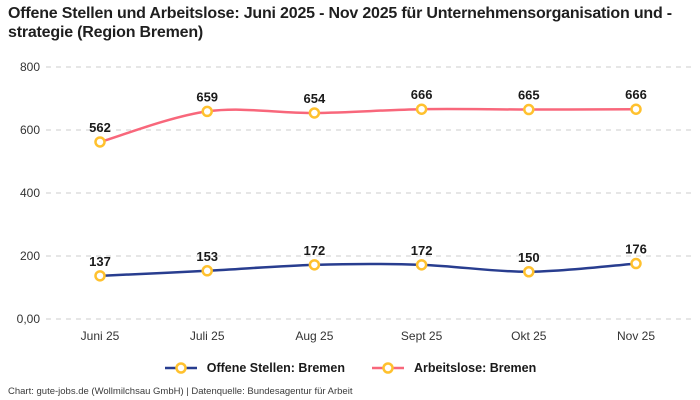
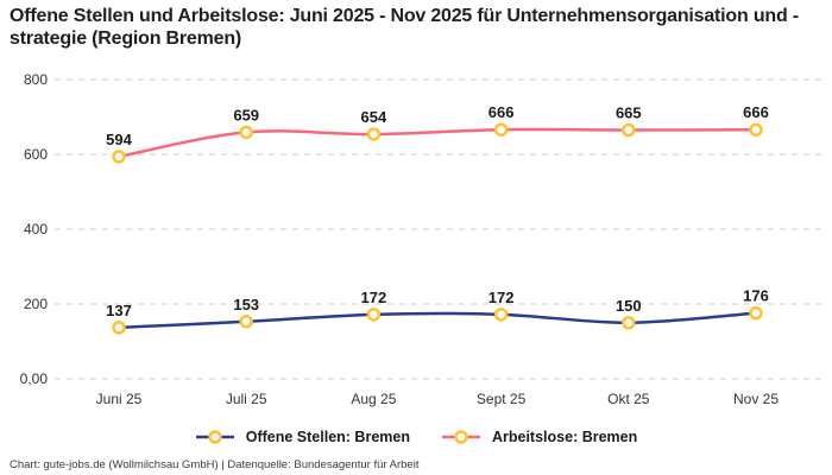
Arbeitslose: Bremen/Juni 25: 562 -> 594
